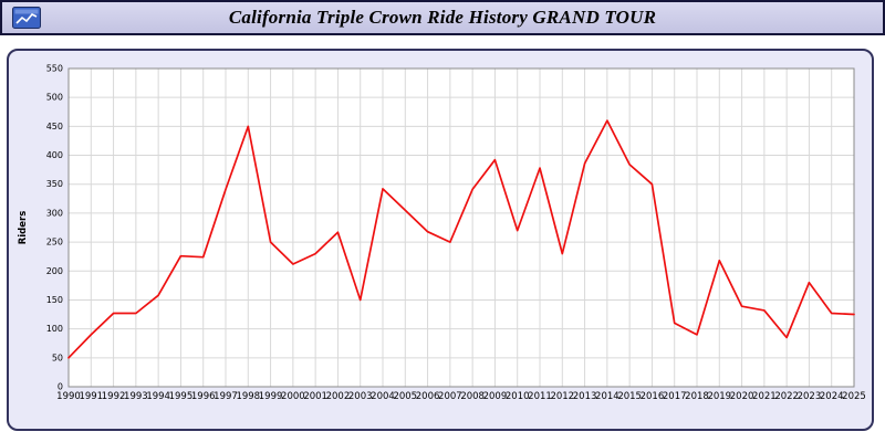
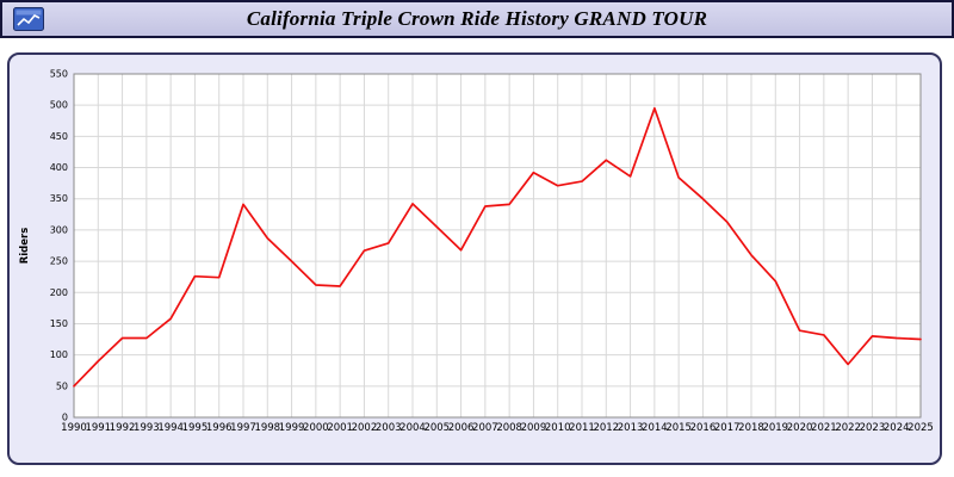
1998: 450 -> 290
2001: 230 -> 210
2003: 150 -> 280
2007: 250 -> 340
2010: 270 -> 370
2012: 230 -> 410
2014: 460 -> 500
2017: 110 -> 310
2018: 90 -> 260
2023: 180 -> 130
